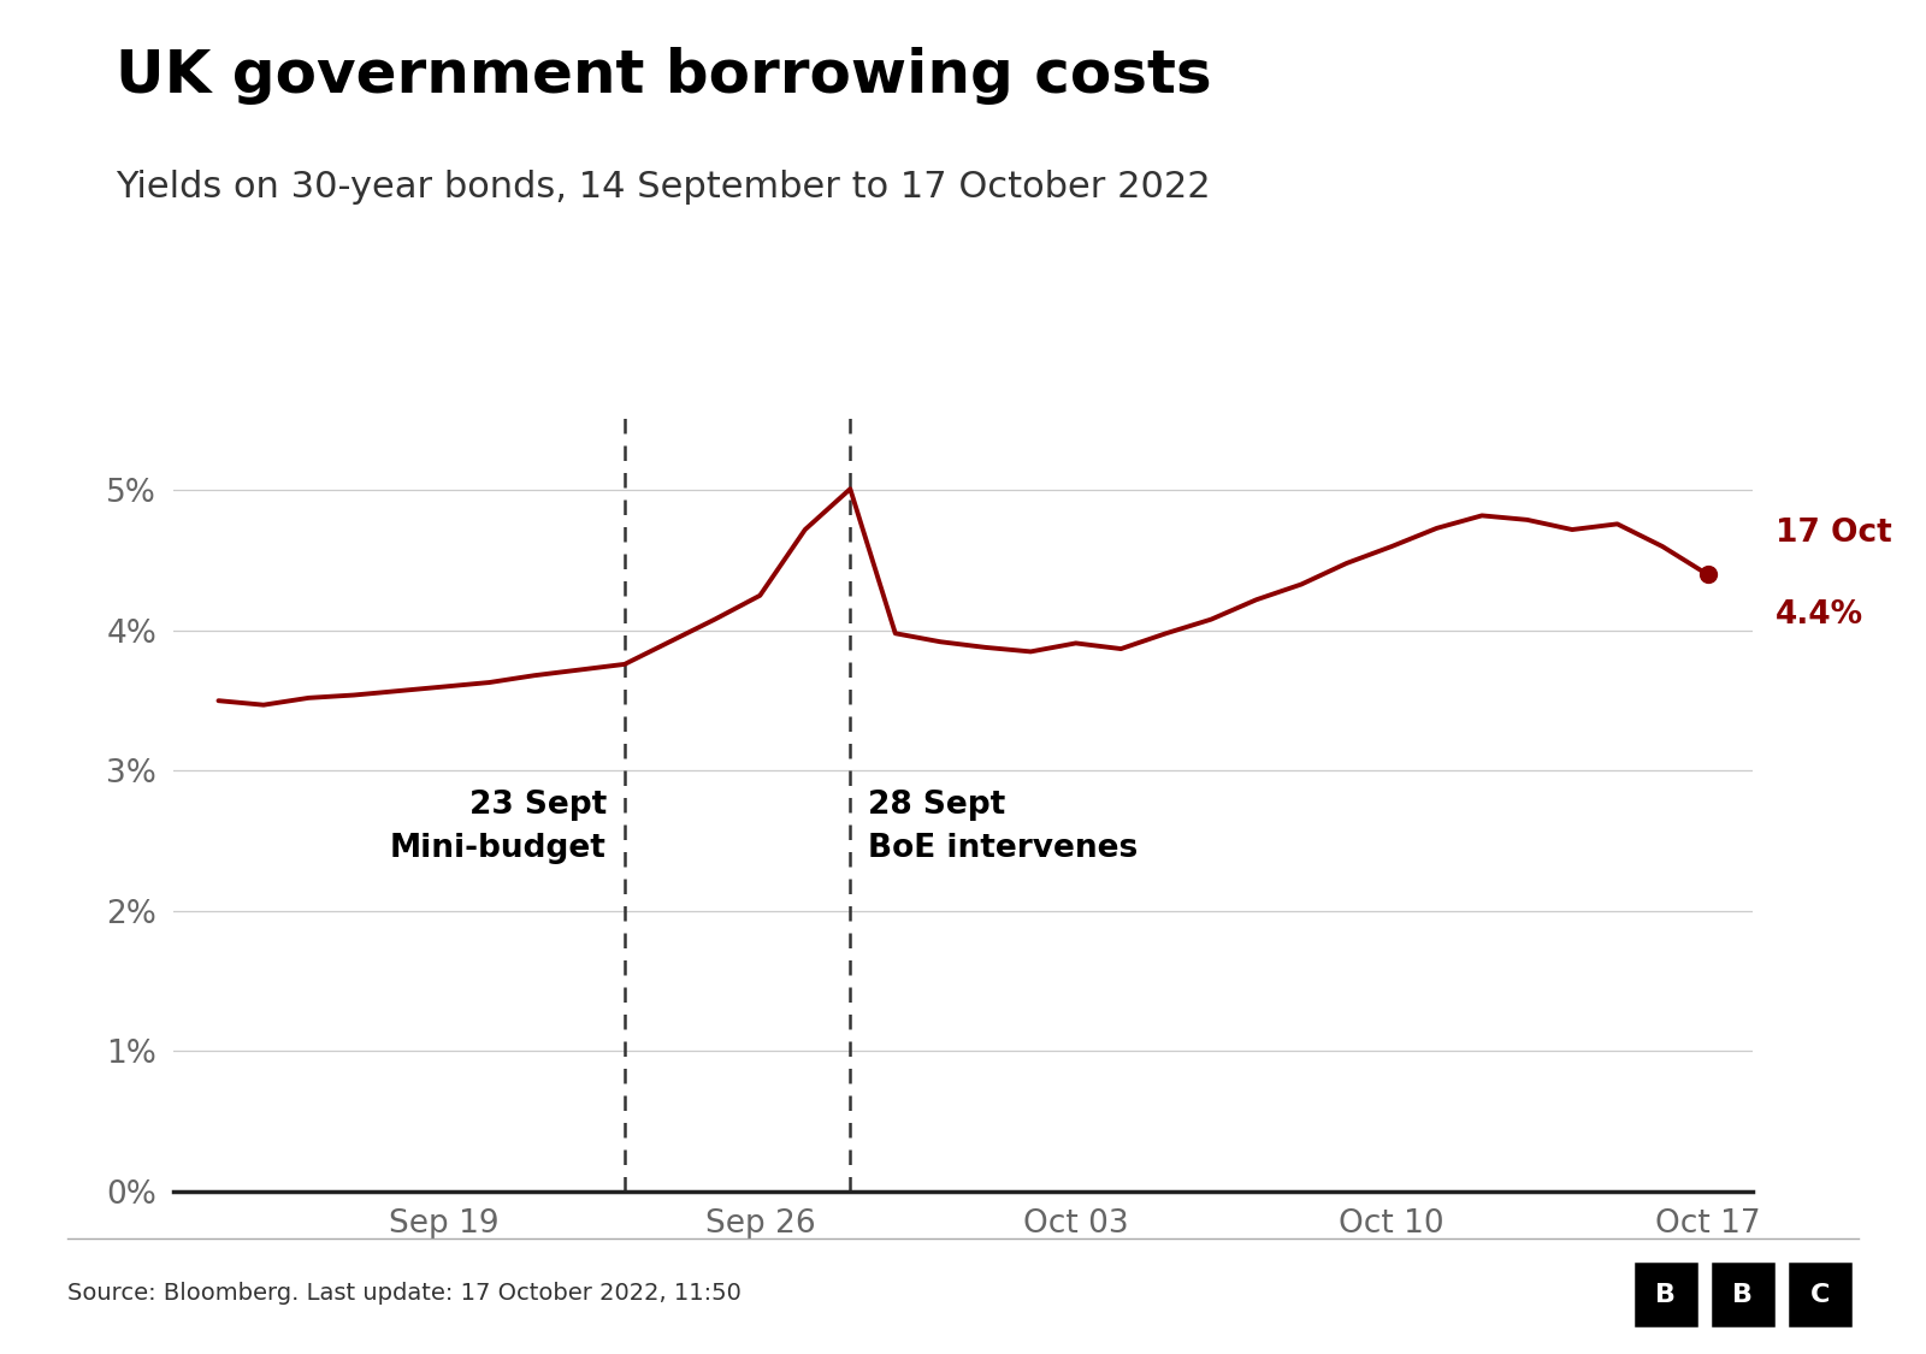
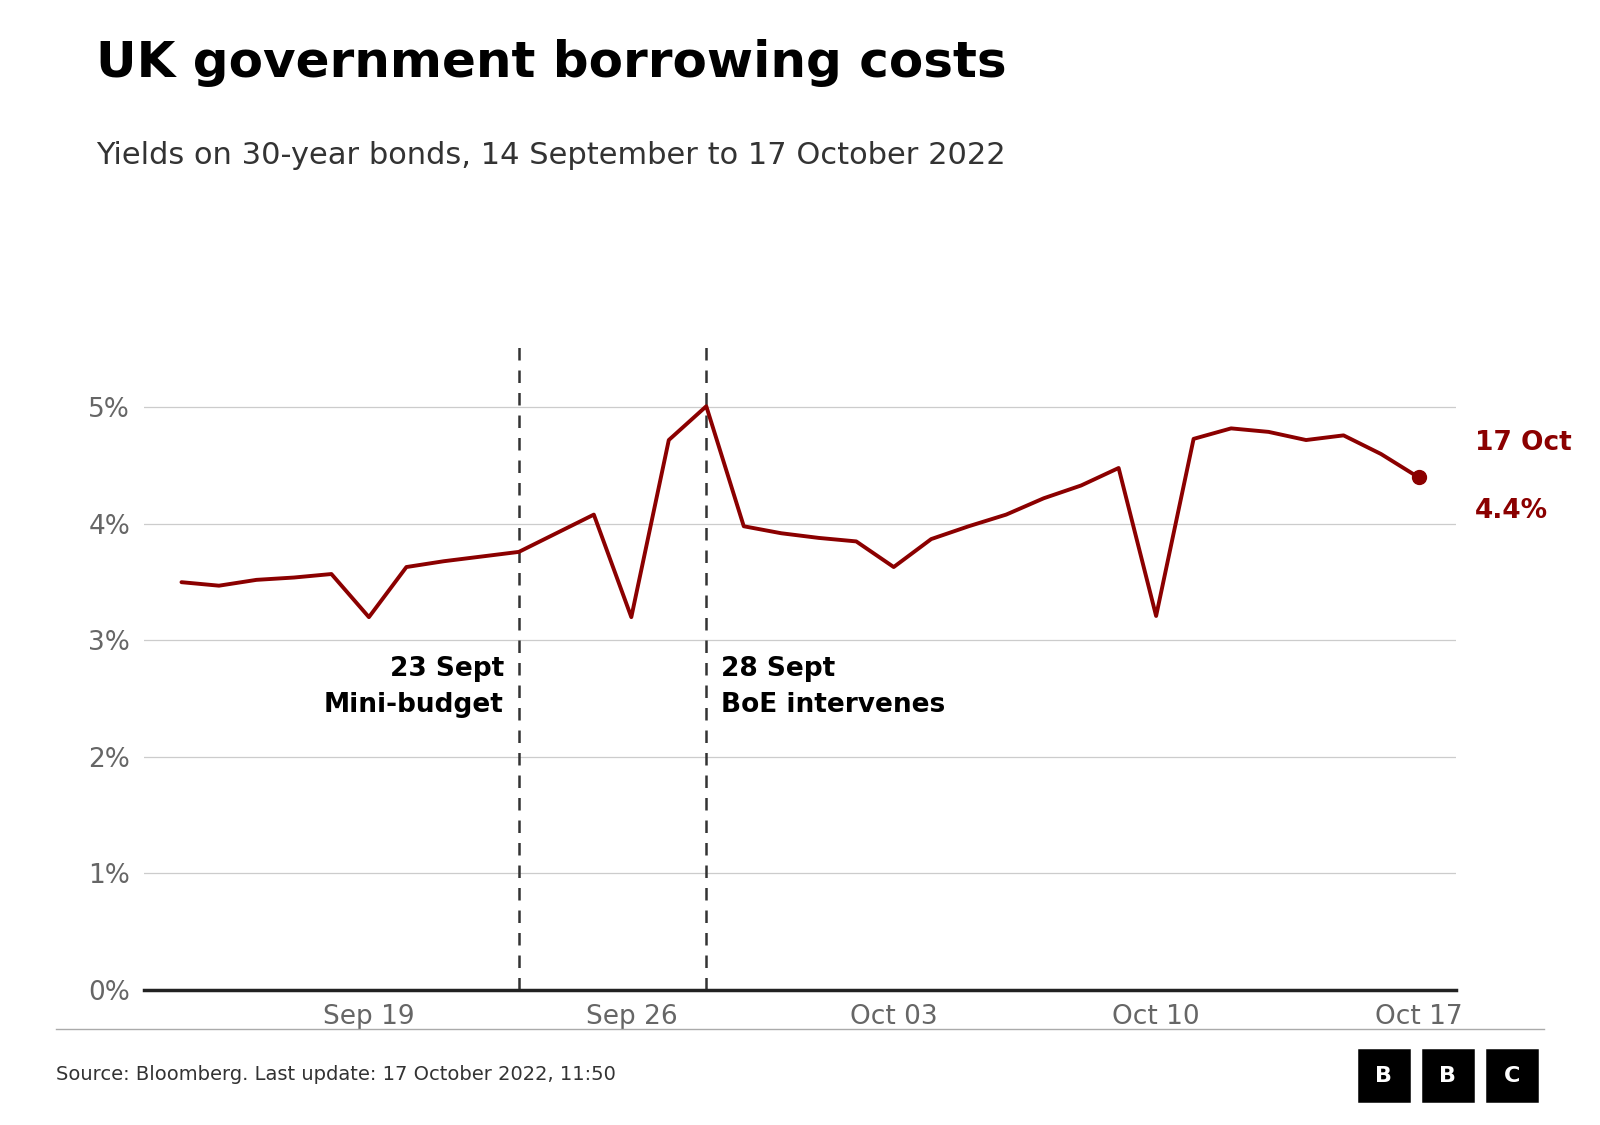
Sep 19: 3.60% -> 3.20%
Sep 26: 4.25% -> 3.20%
Oct 03: 3.91% -> 3.63%
Oct 10: 4.60% -> 3.21%
